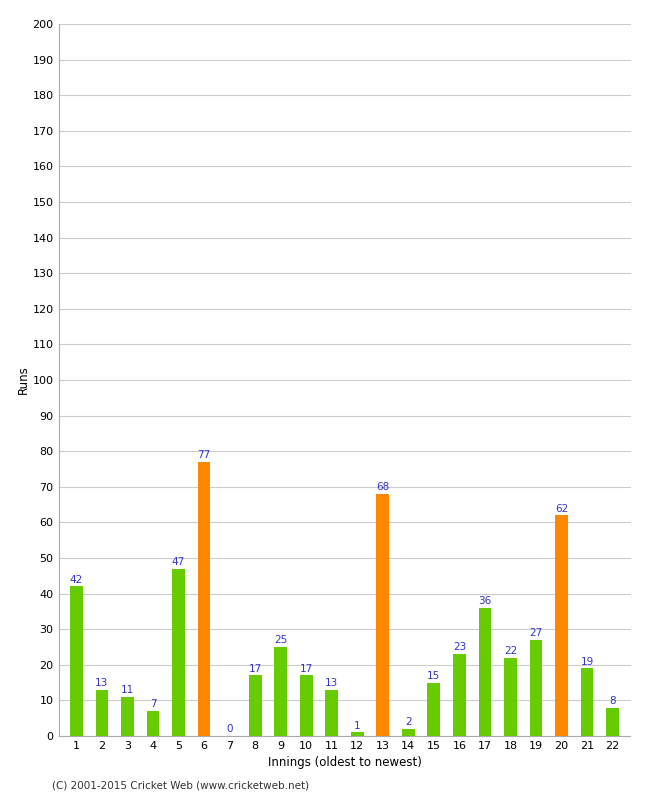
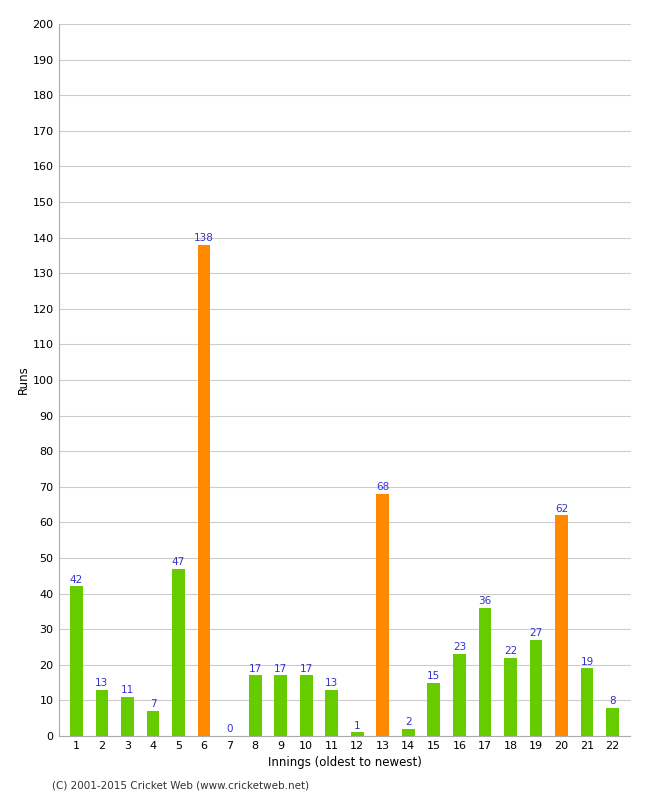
6: 77 -> 138
9: 25 -> 17
